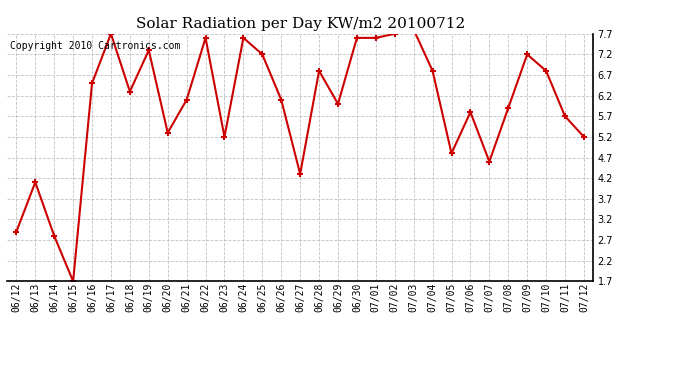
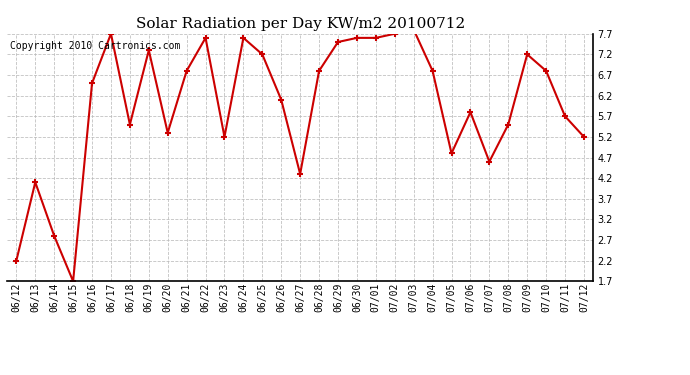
06/12: 2.9 -> 2.2
06/18: 6.3 -> 5.5
06/21: 6.1 -> 6.8
06/29: 6.0 -> 7.5
07/08: 5.9 -> 5.5
